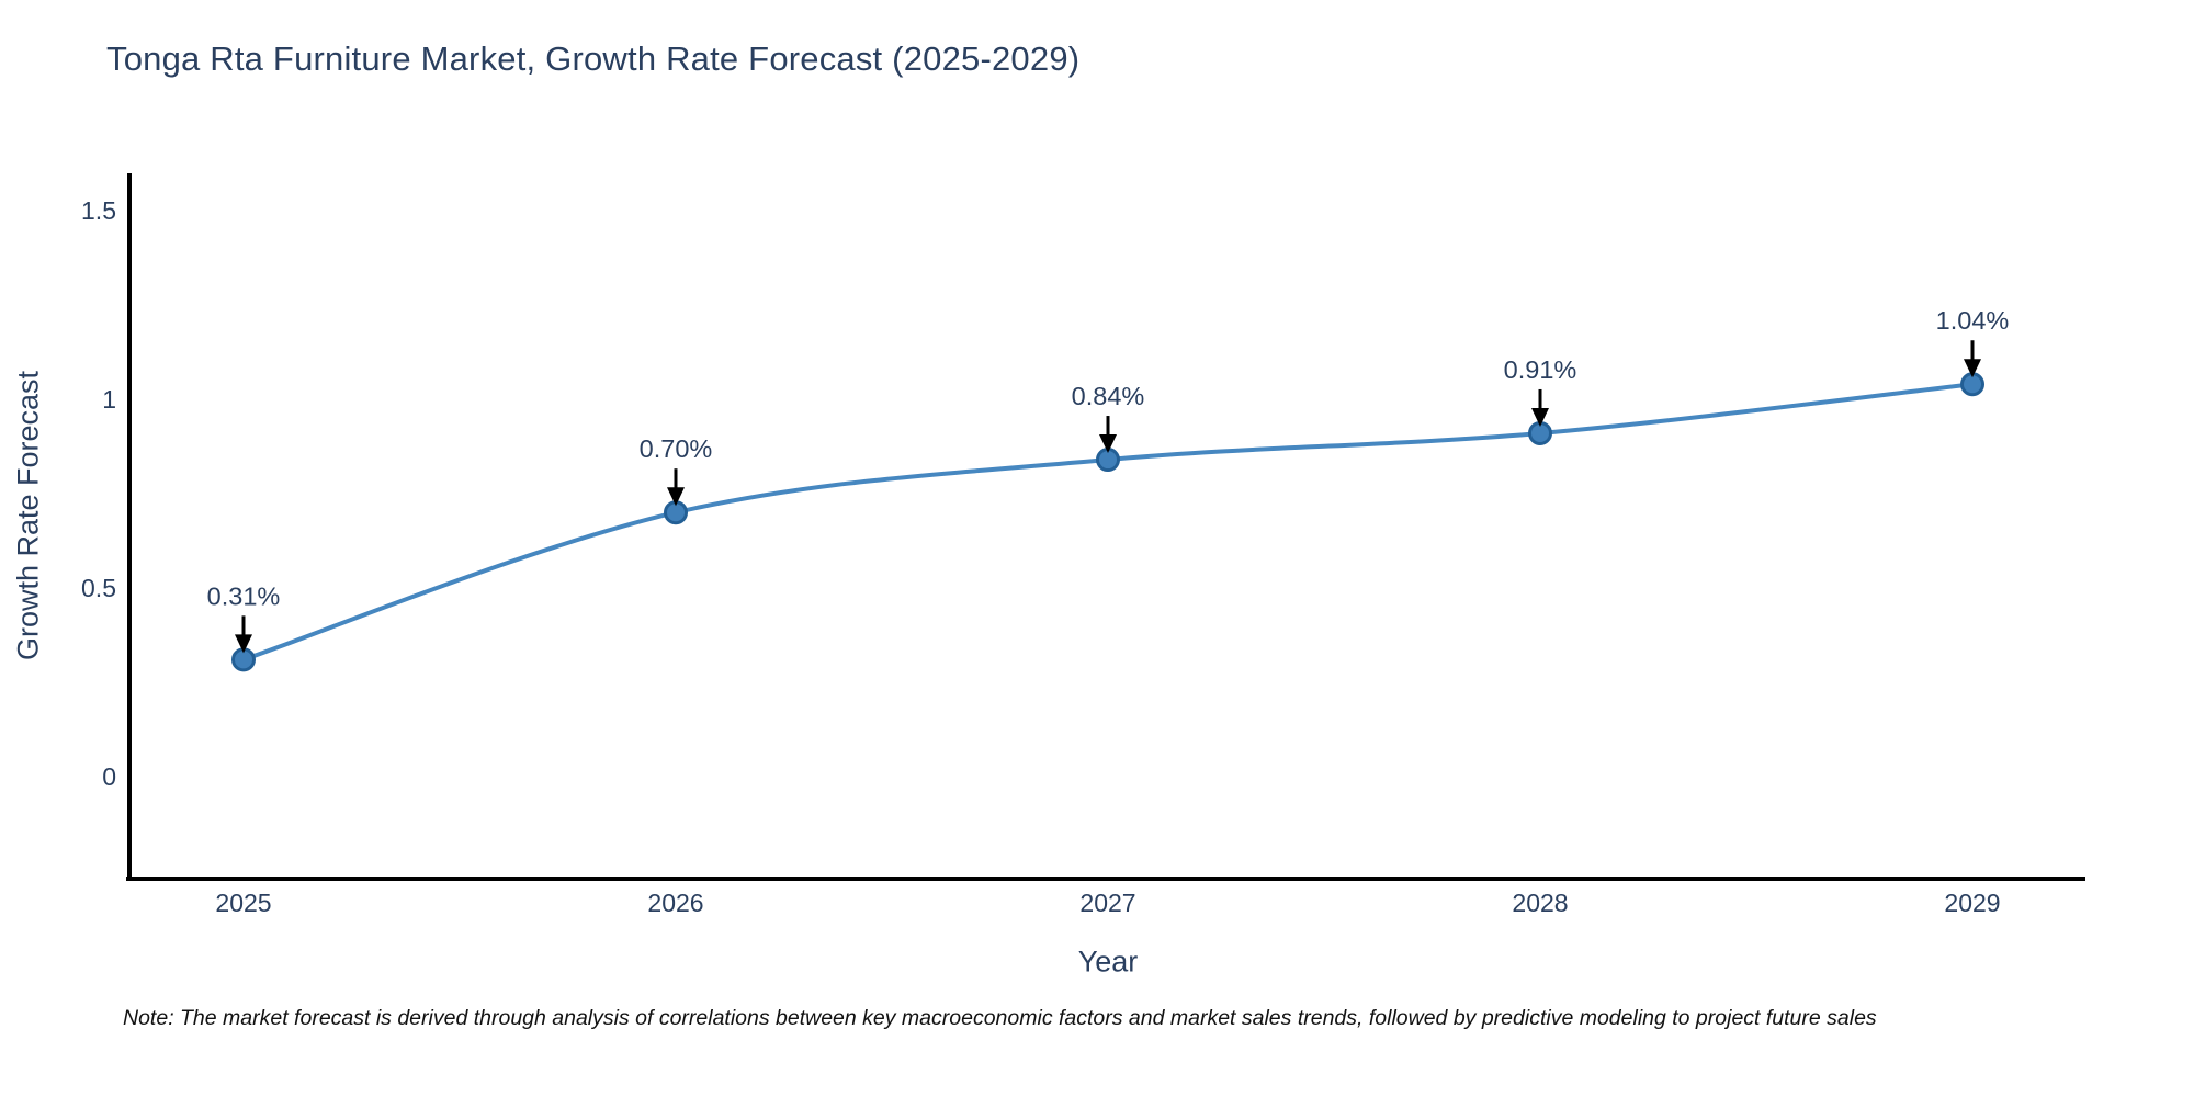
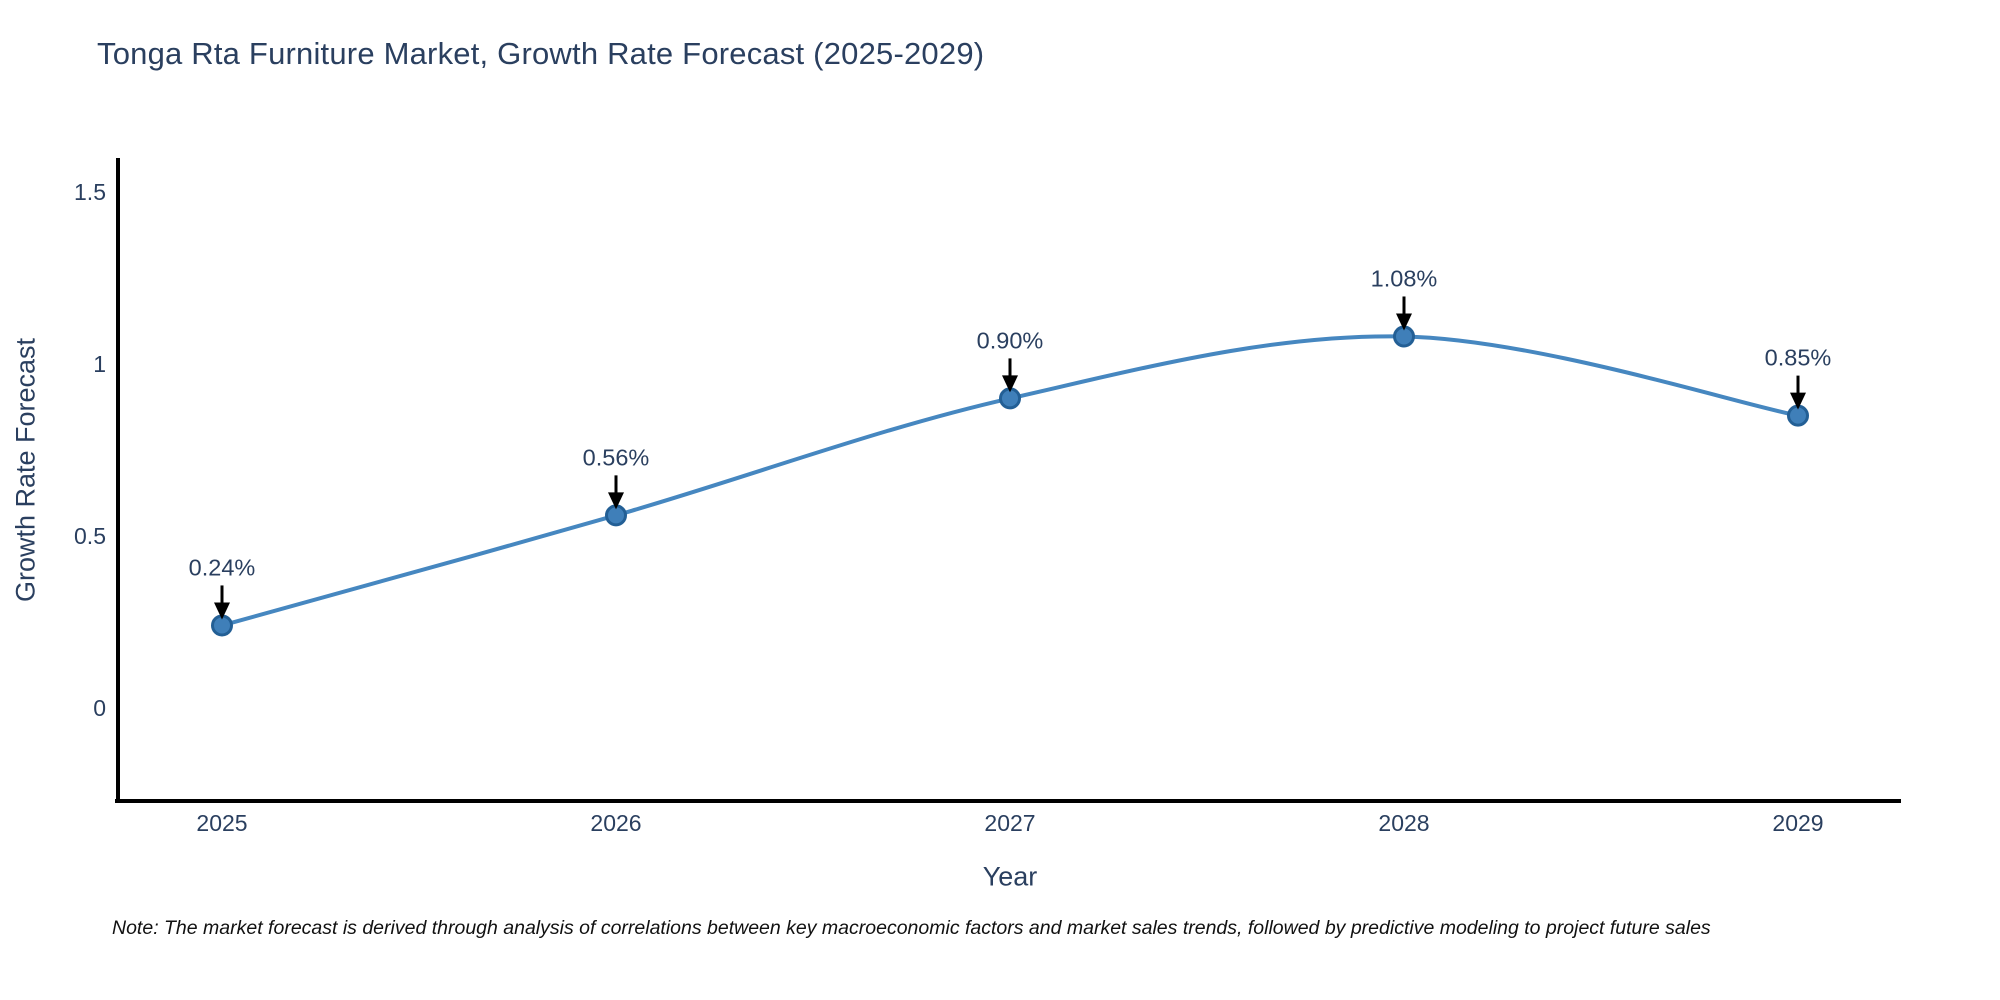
2025: 0.31% -> 0.24%
2026: 0.70% -> 0.56%
2027: 0.84% -> 0.90%
2028: 0.91% -> 1.08%
2029: 1.04% -> 0.85%
